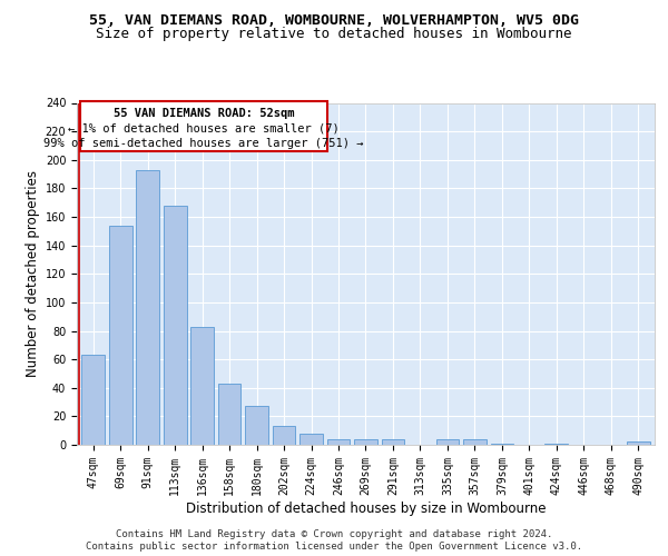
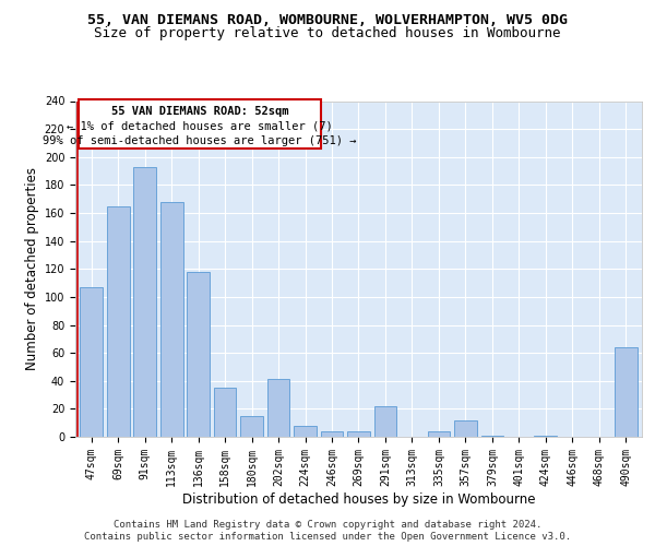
47sqm: 63 -> 107
69sqm: 154 -> 165
136sqm: 83 -> 118
158sqm: 43 -> 35
180sqm: 27 -> 15
202sqm: 13 -> 41
291sqm: 4 -> 22
357sqm: 4 -> 12
490sqm: 2 -> 64
